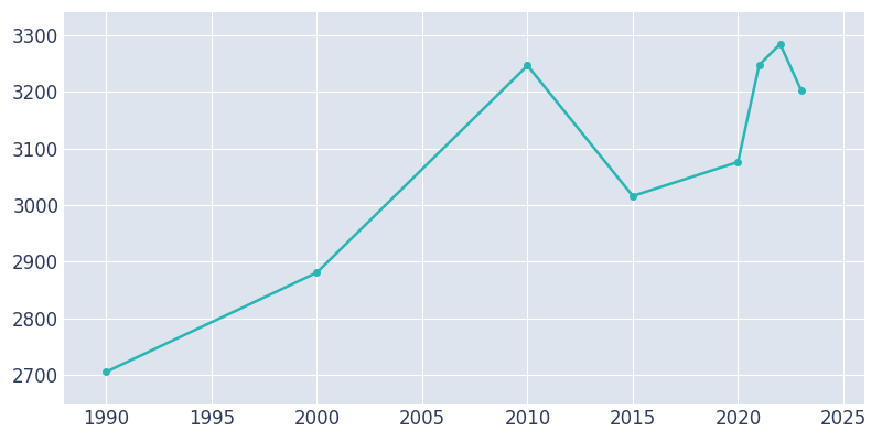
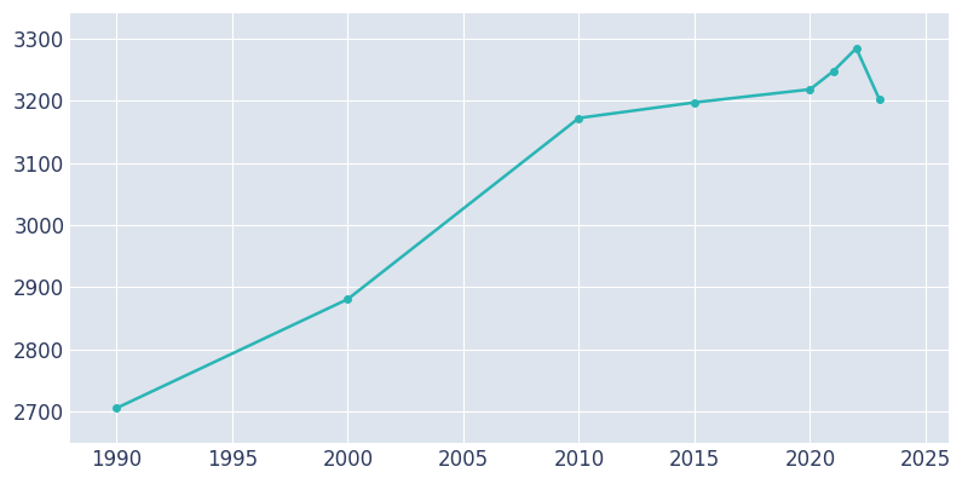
2010: 3246 -> 3172
2015: 3016 -> 3197
2020: 3076 -> 3218
